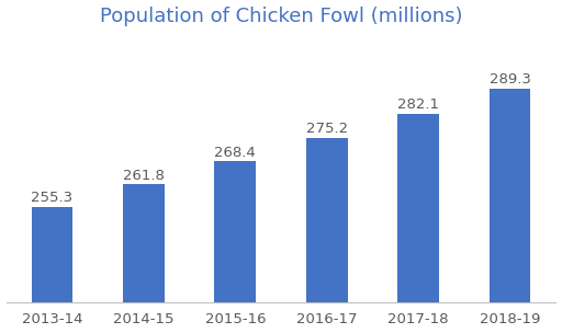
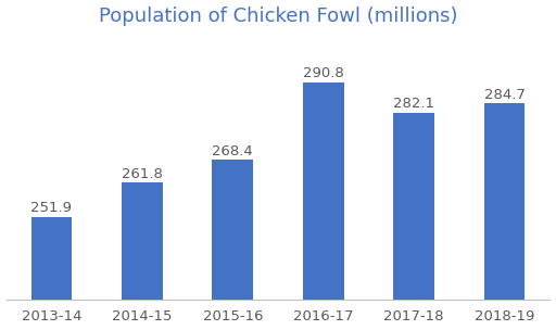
2013-14: 255.3 -> 251.9
2016-17: 275.2 -> 290.8
2018-19: 289.3 -> 284.7
